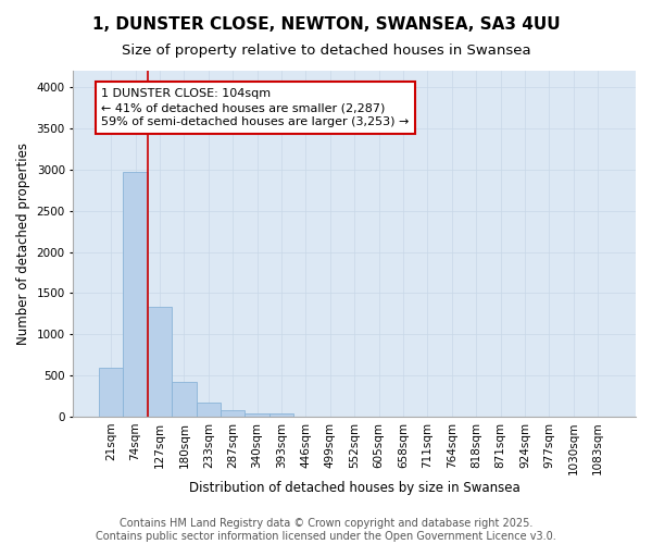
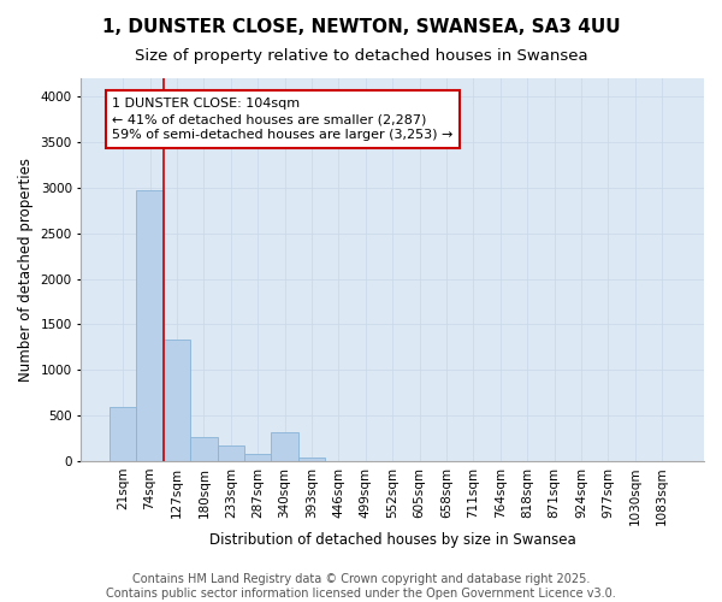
180sqm: 420 -> 260
340sqm: 40 -> 320
